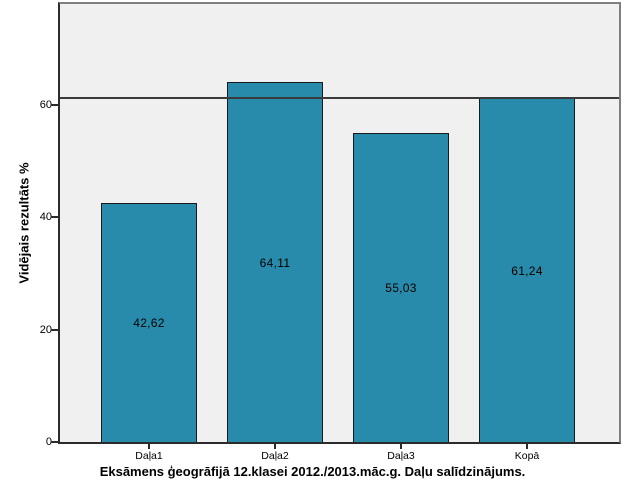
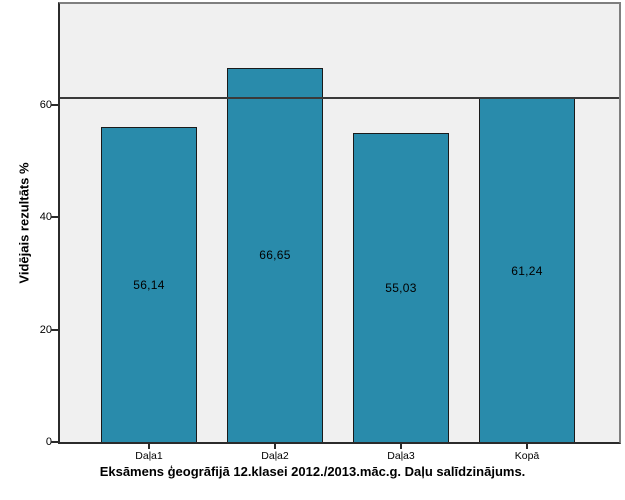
Daļa1: 42,62 -> 56,14
Daļa2: 64,11 -> 66,65
